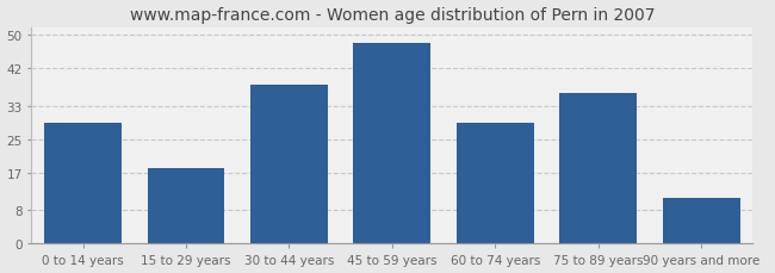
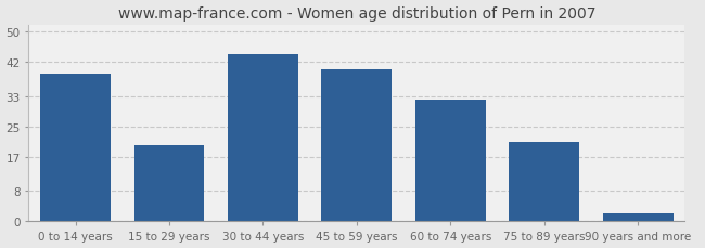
0 to 14 years: 29 -> 39
15 to 29 years: 18 -> 20
30 to 44 years: 38 -> 44
45 to 59 years: 48 -> 40
60 to 74 years: 29 -> 32
75 to 89 years: 36 -> 21
90 years and more: 11 -> 2
